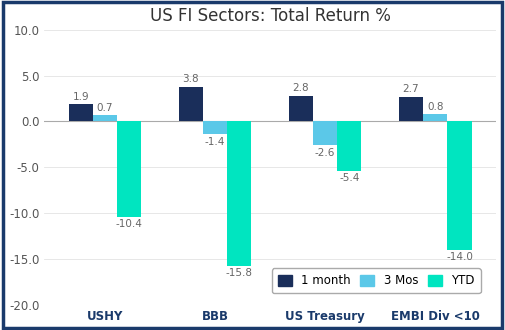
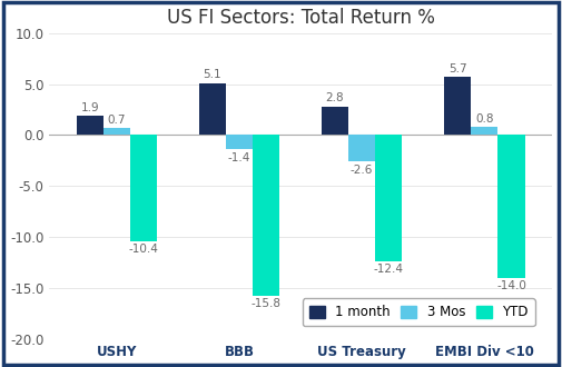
1 month/BBB: 3.8 -> 5.1
YTD/US Treasury: -5.4 -> -12.4
1 month/EMBI Div <10: 2.7 -> 5.7
